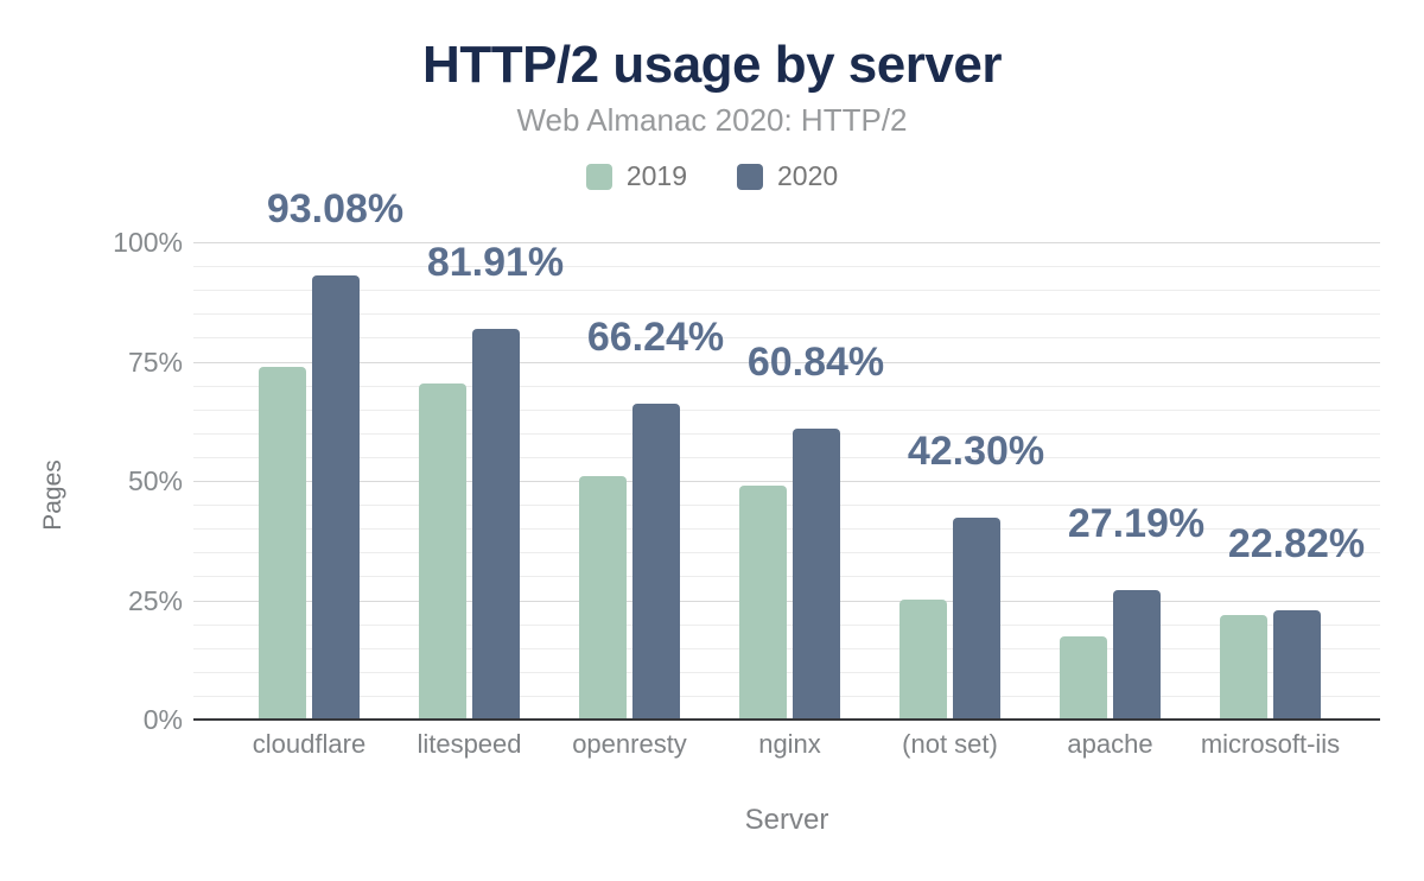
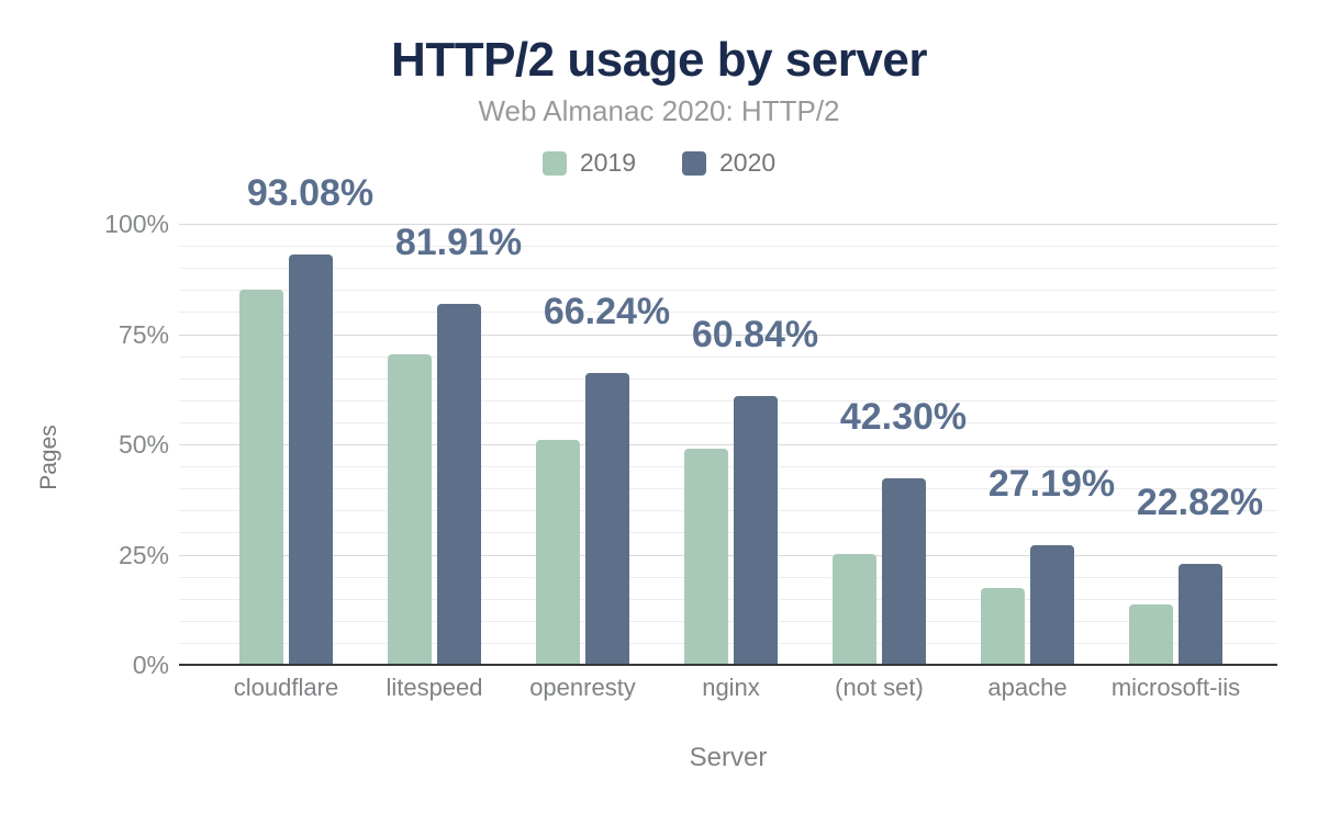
2019/cloudflare: 74% -> 85%
2019/microsoft-iis: 22% -> 14%
